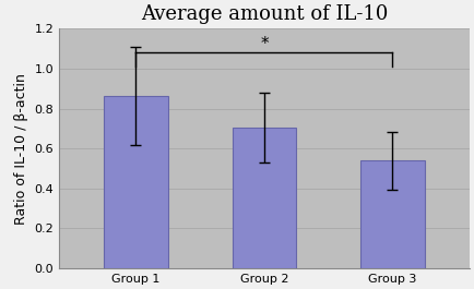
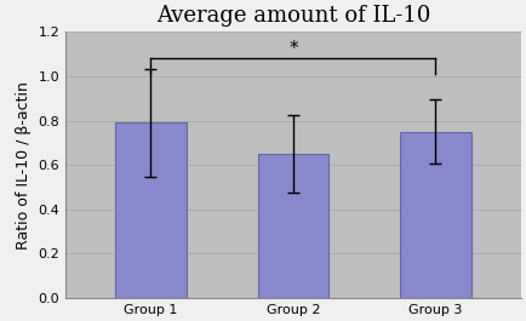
Group 1: 0.86 -> 0.79
Group 2: 0.70 -> 0.65
Group 3: 0.54 -> 0.75
